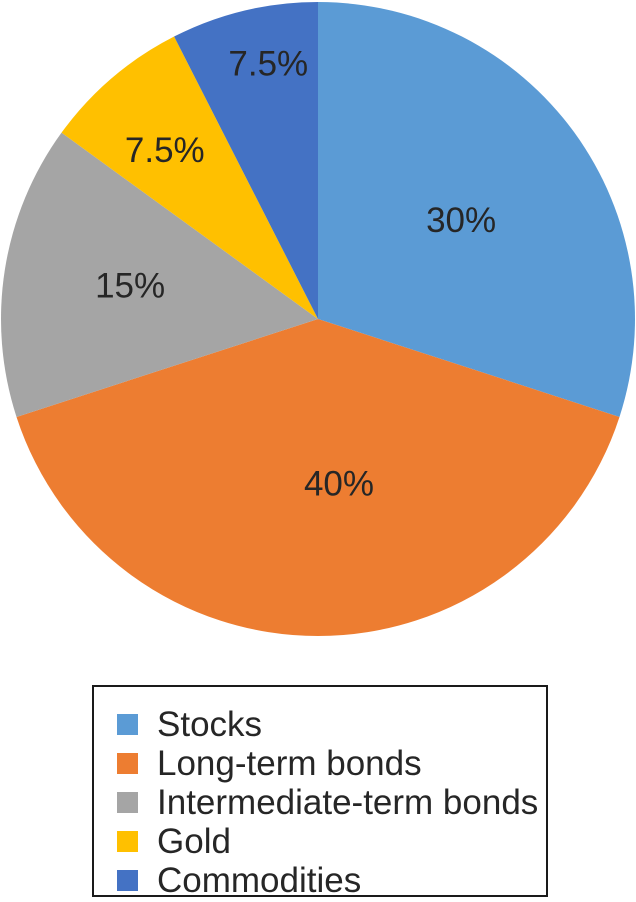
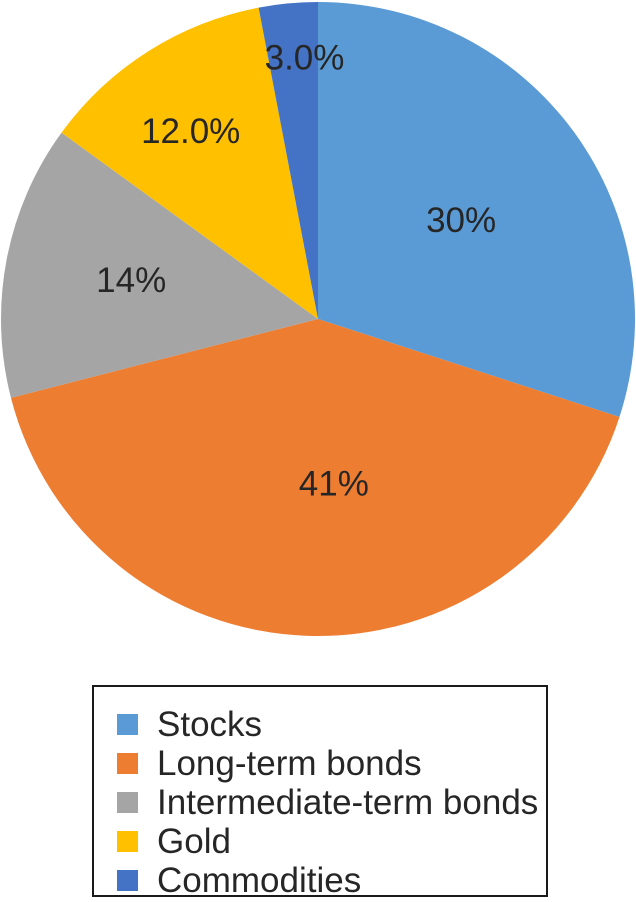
Long-term bonds: 40% -> 41%
Intermediate-term bonds: 15% -> 14%
Gold: 7.5% -> 12.0%
Commodities: 7.5% -> 3.0%
